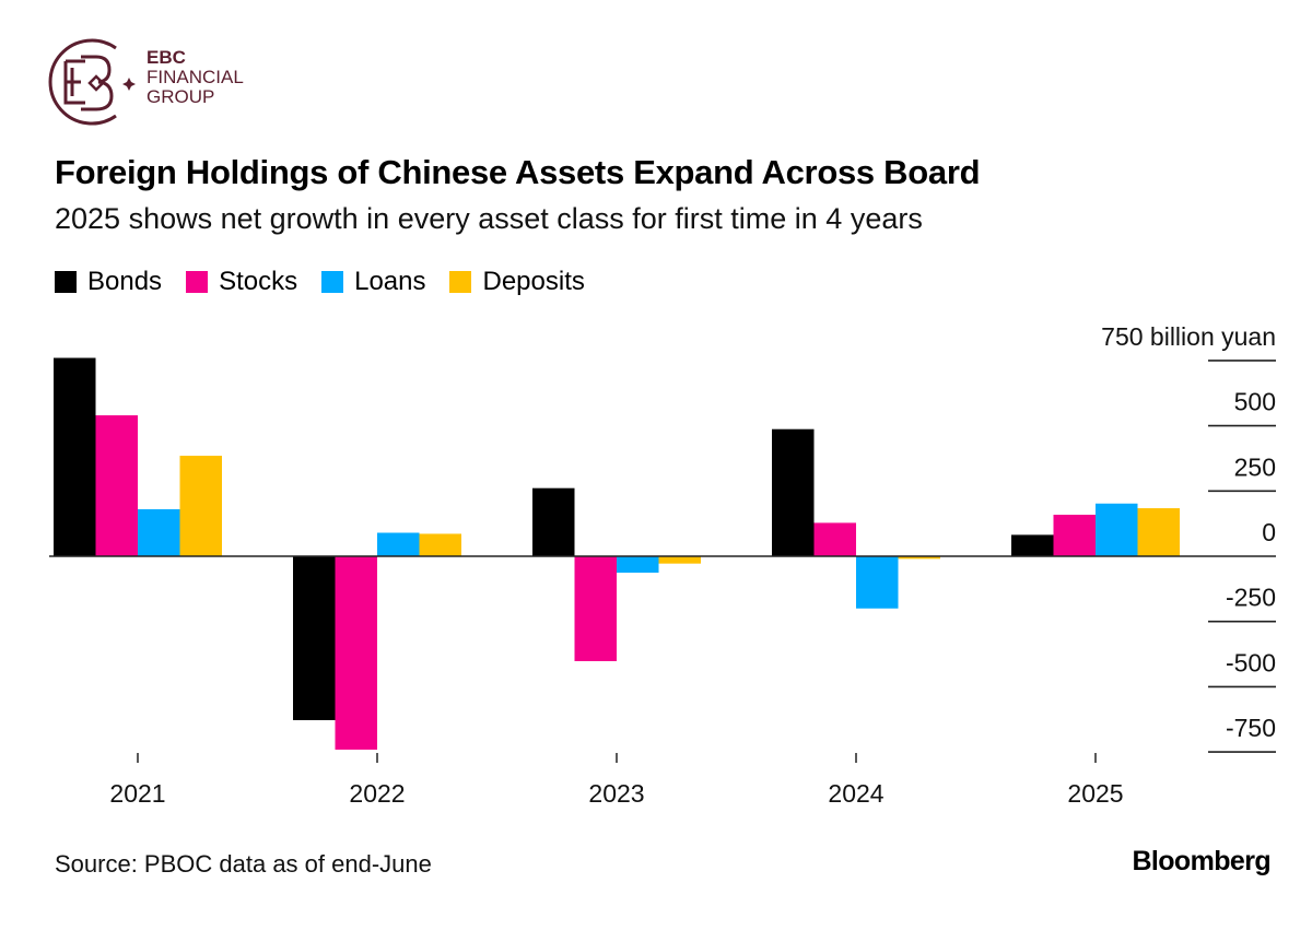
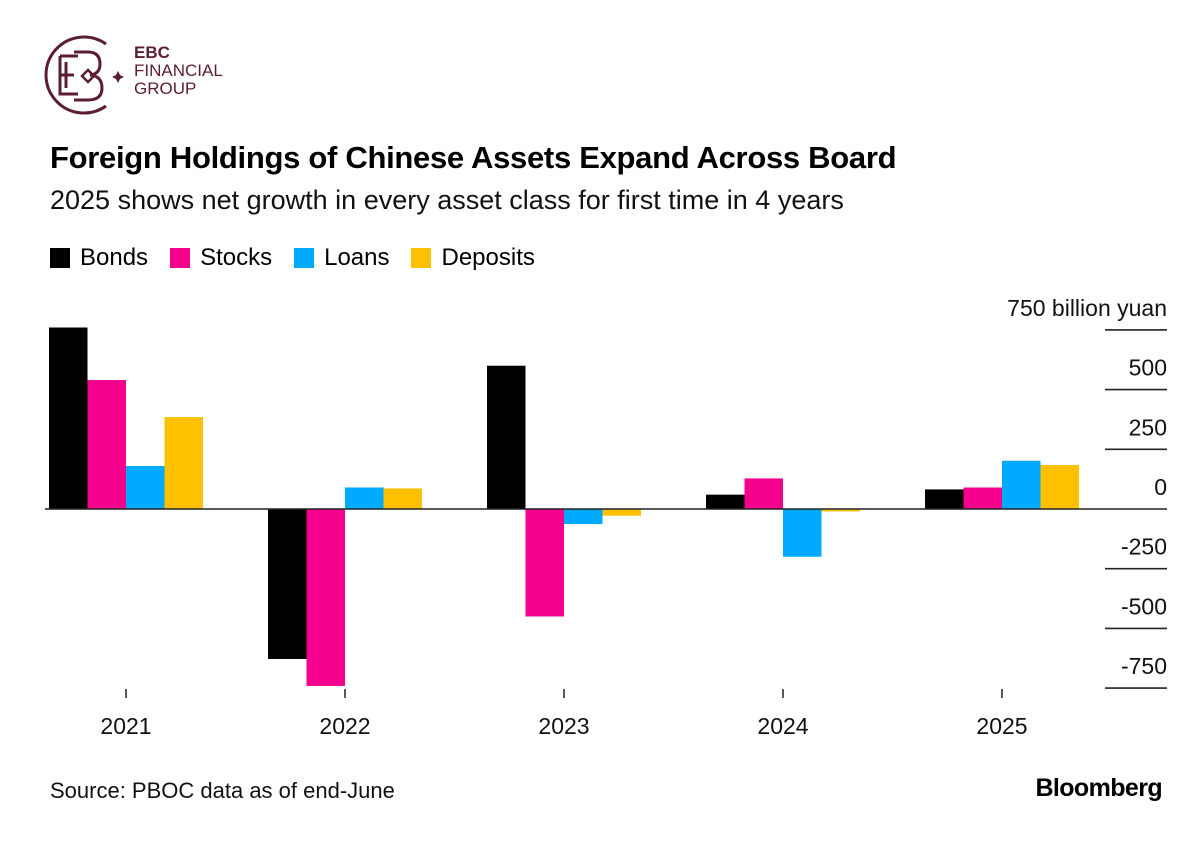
Bonds/2023: 260 -> 600
Stocks/2023: -400 -> -450
Bonds/2024: 490 -> 60
Stocks/2025: 160 -> 90
